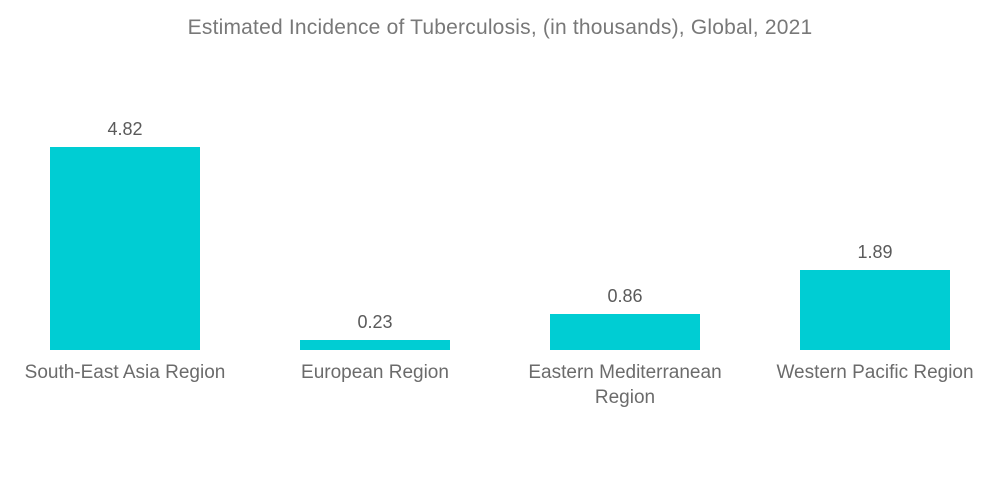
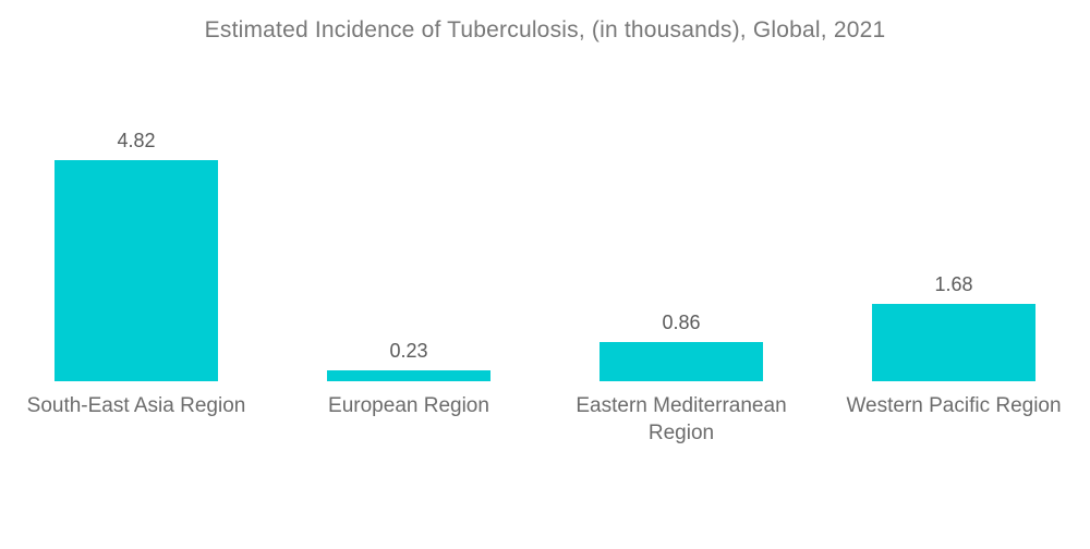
Western Pacific Region: 1.89 -> 1.68
